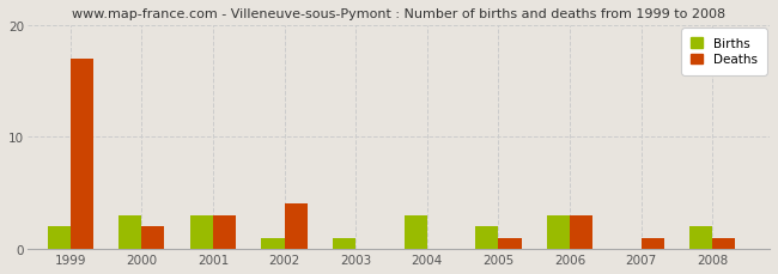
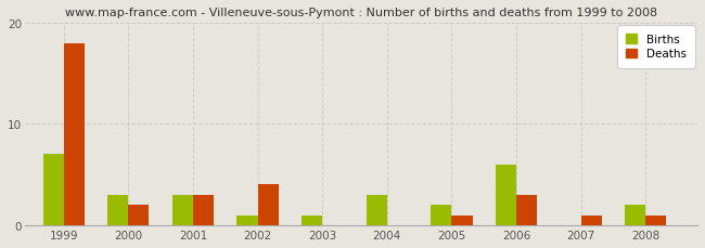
Births/1999: 2 -> 7
Deaths/1999: 17 -> 18
Births/2006: 3 -> 6
